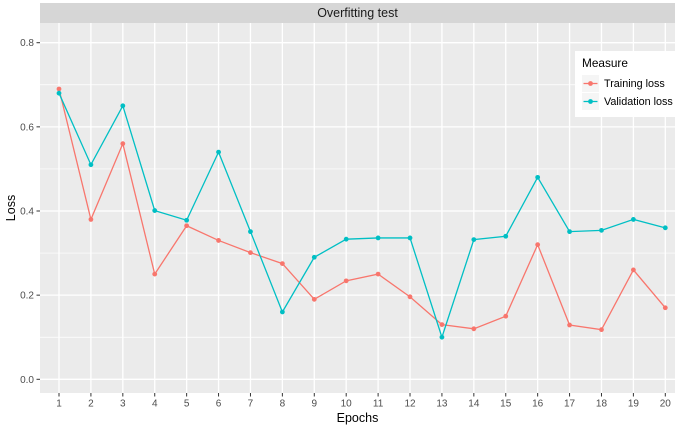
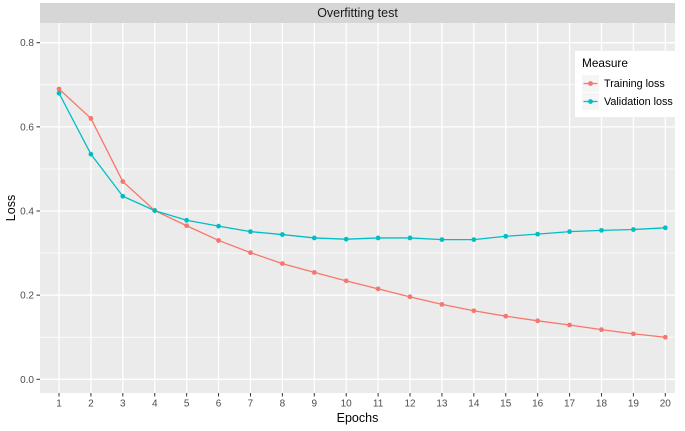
Training loss/2: 0.38 -> 0.62
Validation loss/2: 0.51 -> 0.54
Training loss/3: 0.56 -> 0.47
Validation loss/3: 0.65 -> 0.43
Training loss/4: 0.25 -> 0.40
Validation loss/6: 0.54 -> 0.36
Validation loss/8: 0.16 -> 0.34
Training loss/9: 0.19 -> 0.25
Validation loss/9: 0.29 -> 0.34
Training loss/11: 0.25 -> 0.21
Training loss/13: 0.13 -> 0.18
Validation loss/13: 0.10 -> 0.33
Training loss/14: 0.12 -> 0.16
Training loss/16: 0.32 -> 0.14
Validation loss/16: 0.48 -> 0.34
Training loss/19: 0.26 -> 0.11
Validation loss/19: 0.38 -> 0.36
Training loss/20: 0.17 -> 0.10
